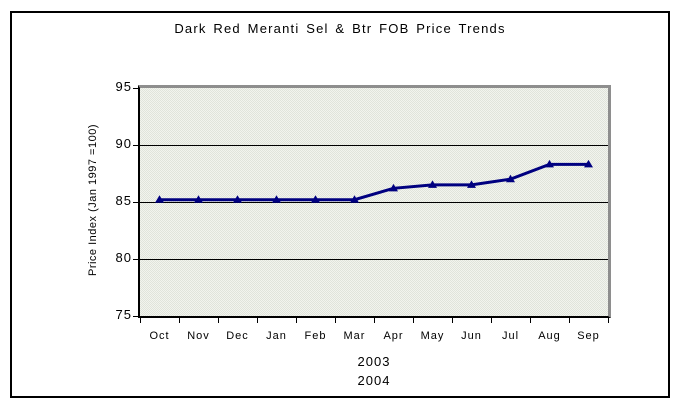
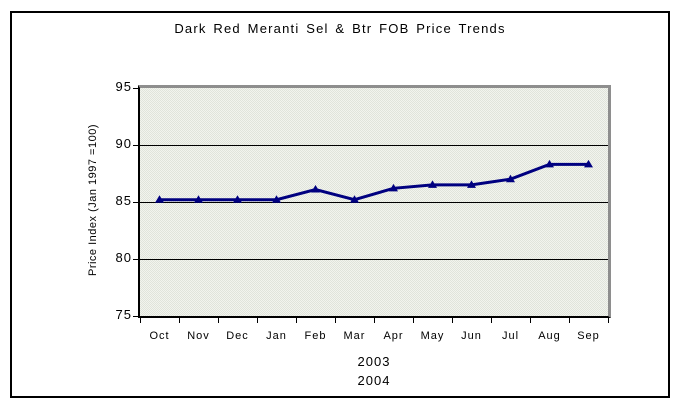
Feb: 85.2 -> 86.1
